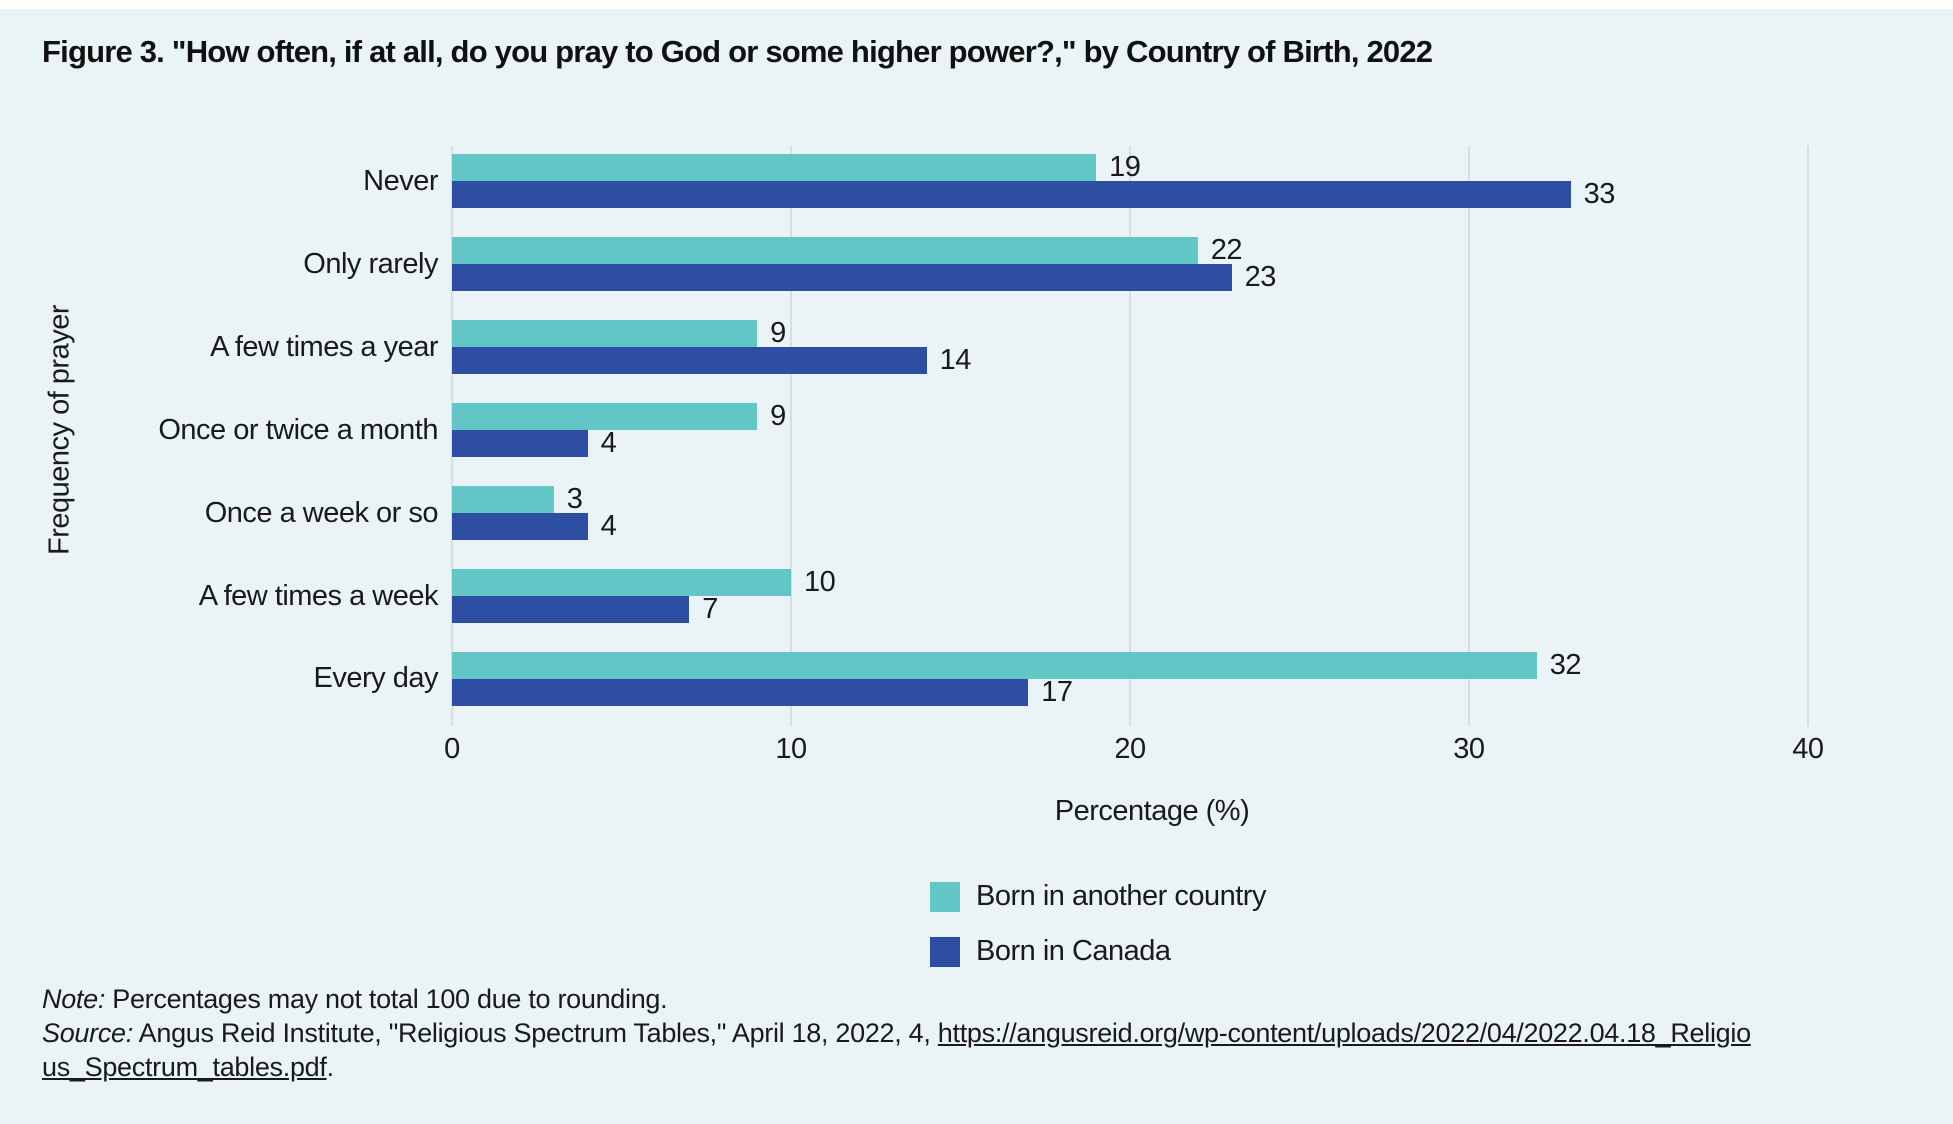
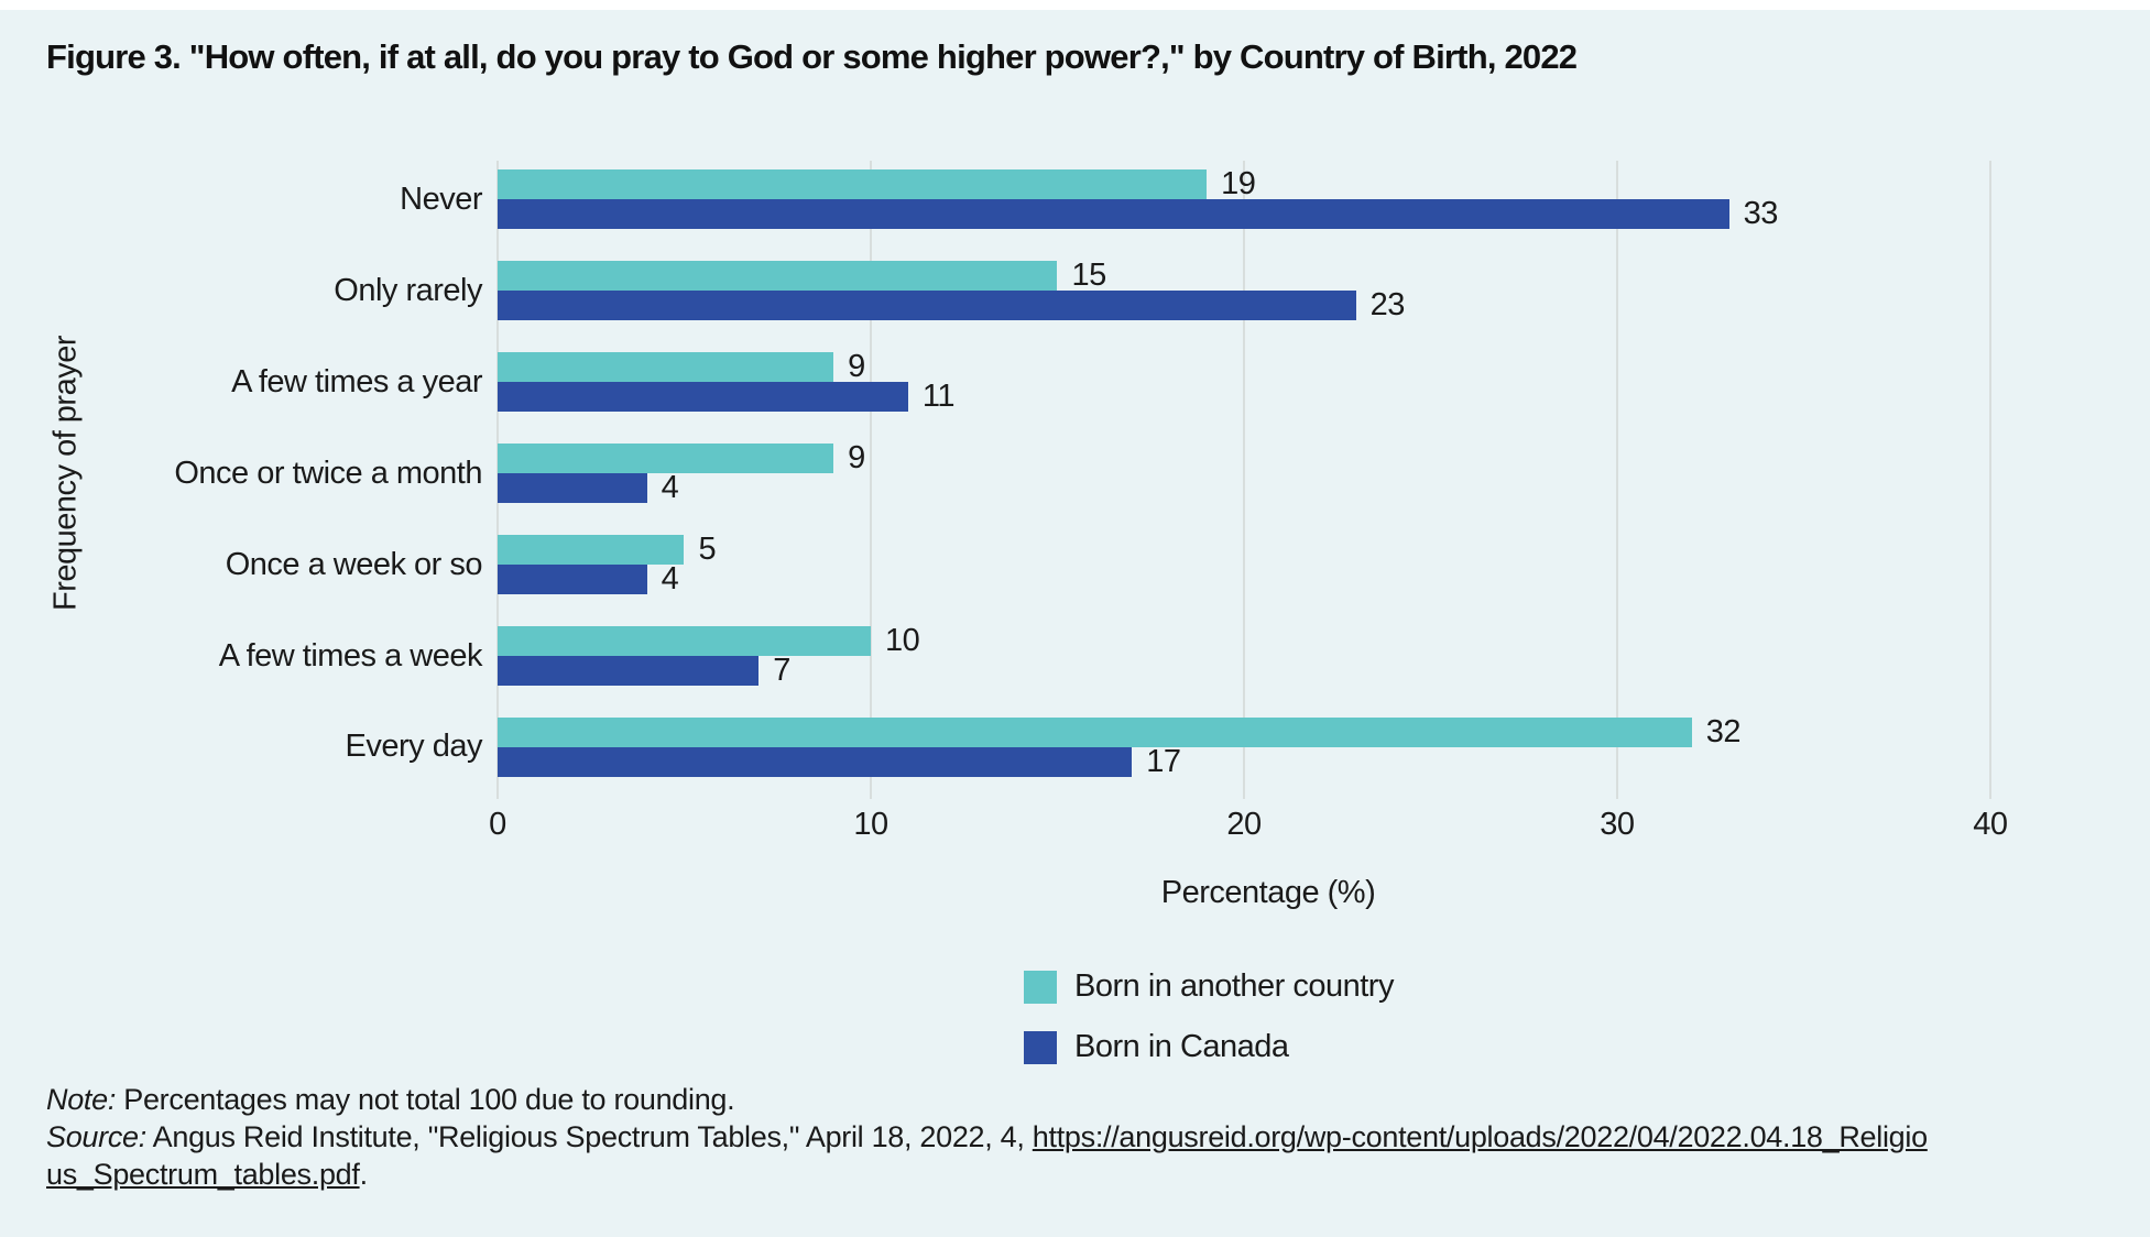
Born in another country/Only rarely: 22 -> 15
Born in Canada/A few times a year: 14 -> 11
Born in another country/Once a week or so: 3 -> 5
